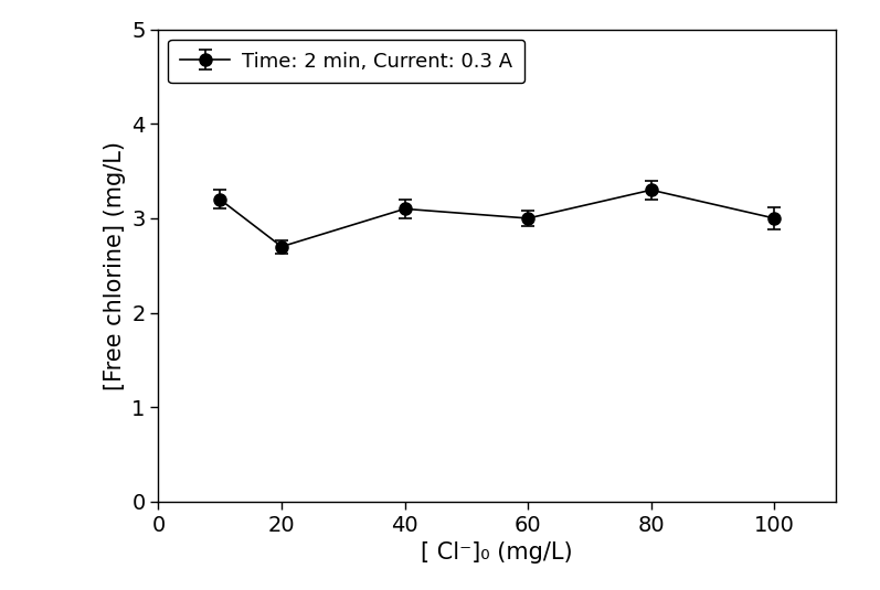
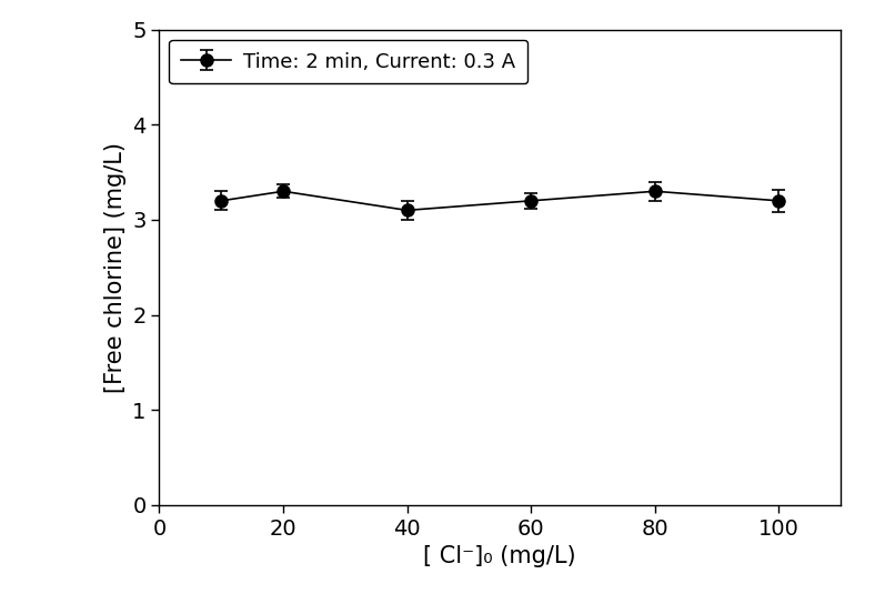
20: 2.7 -> 3.3
60: 3.0 -> 3.2
100: 3.0 -> 3.2
